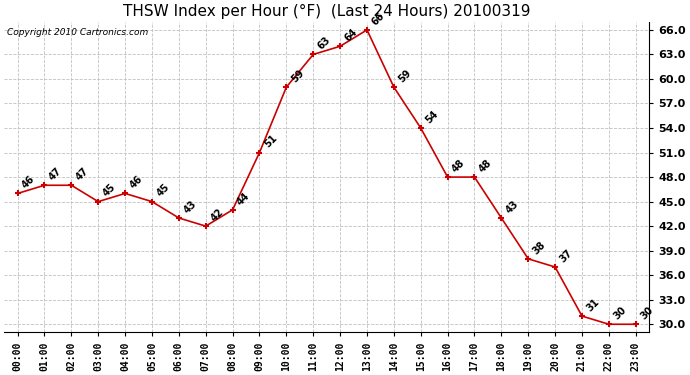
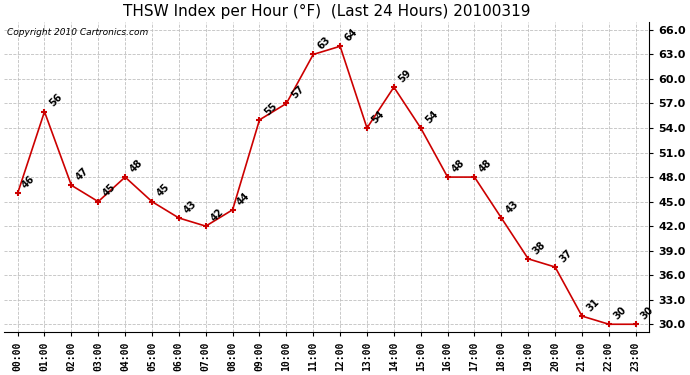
01:00: 47 -> 56
04:00: 46 -> 48
09:00: 51 -> 55
10:00: 59 -> 57
13:00: 66 -> 54
